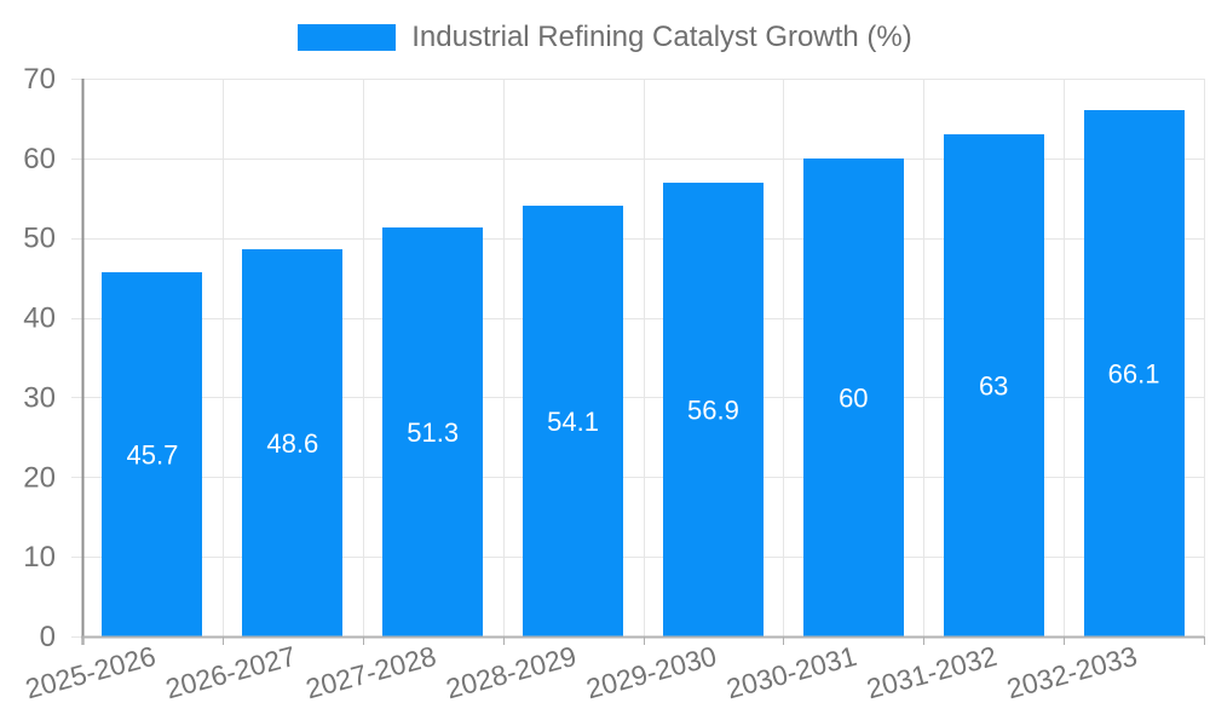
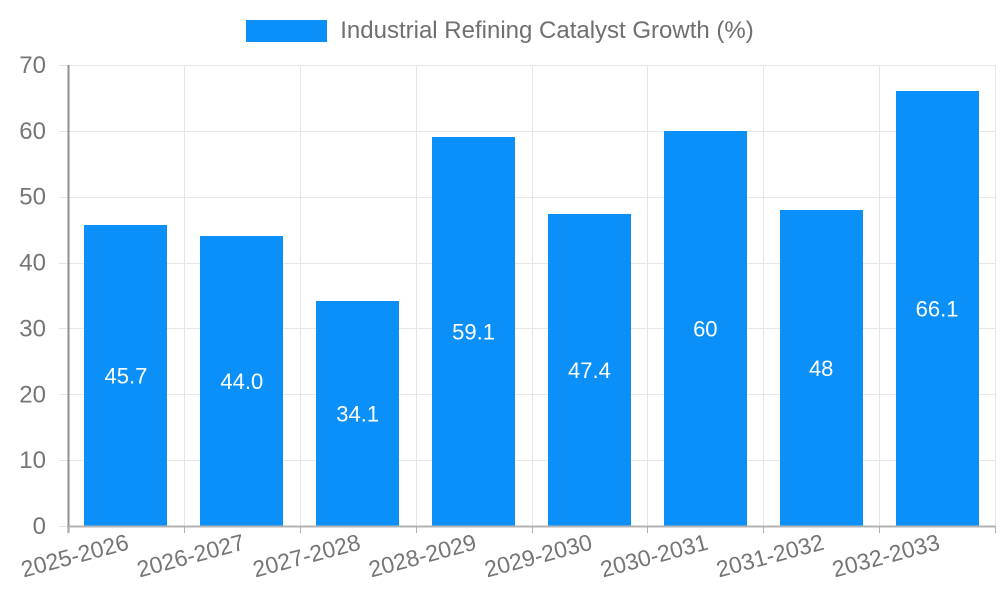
2026-2027: 48.6 -> 44.0
2027-2028: 51.3 -> 34.1
2028-2029: 54.1 -> 59.1
2029-2030: 56.9 -> 47.4
2031-2032: 63 -> 48
